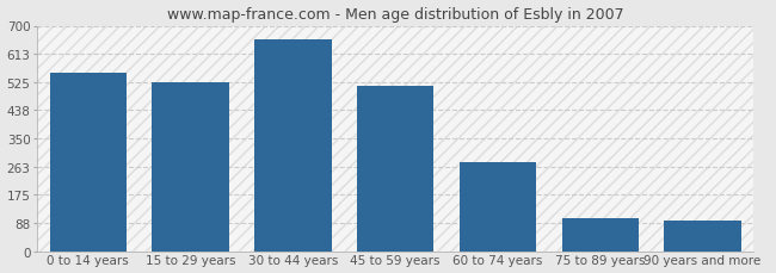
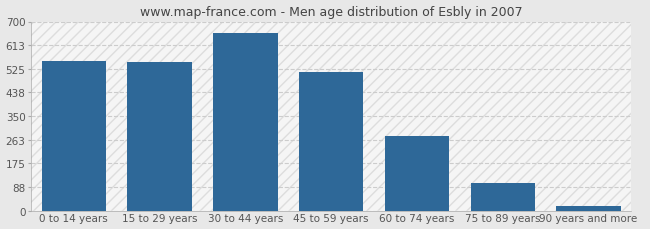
15 to 29 years: 525 -> 550
90 years and more: 95 -> 18
